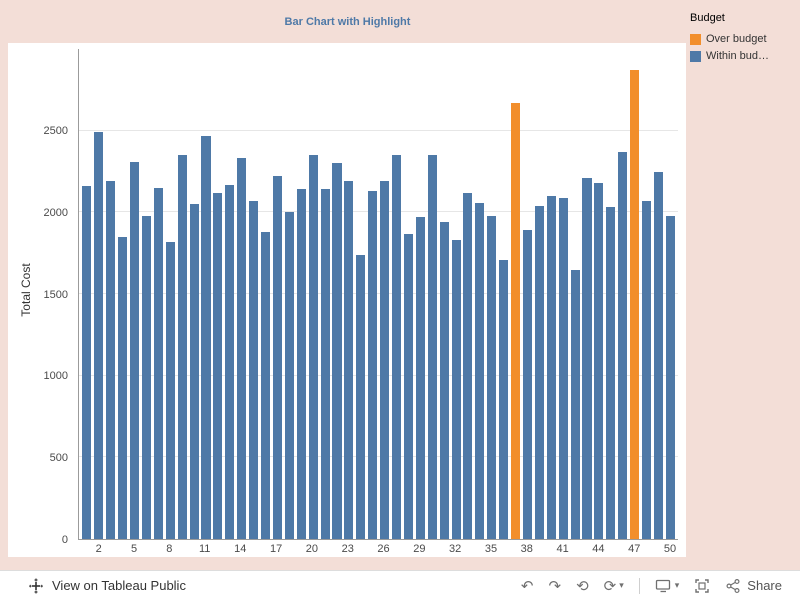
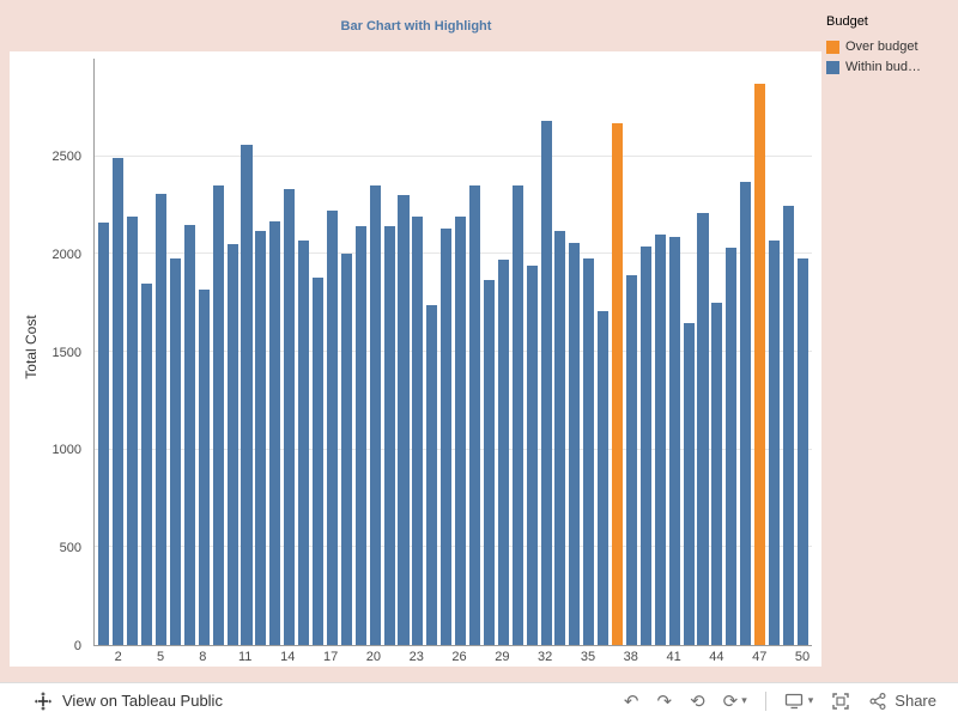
11: 2470 -> 2560
32: 1830 -> 2680
44: 2180 -> 1750
